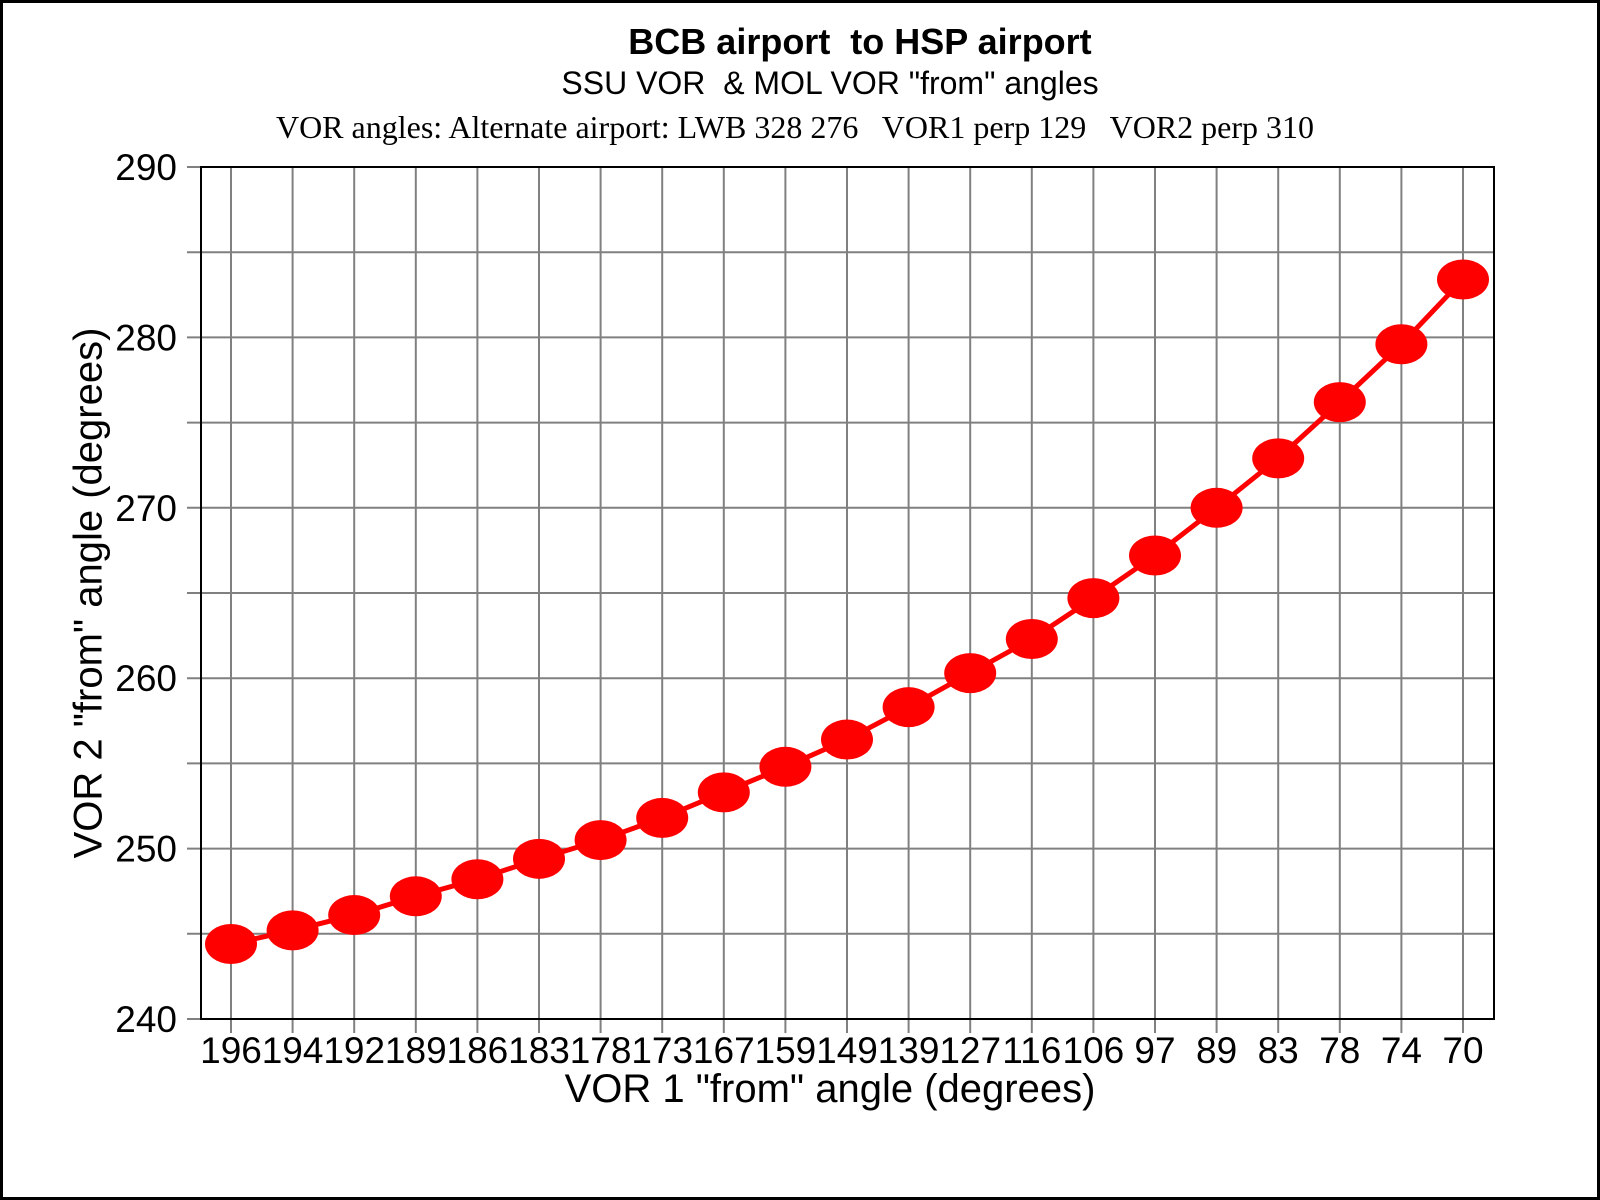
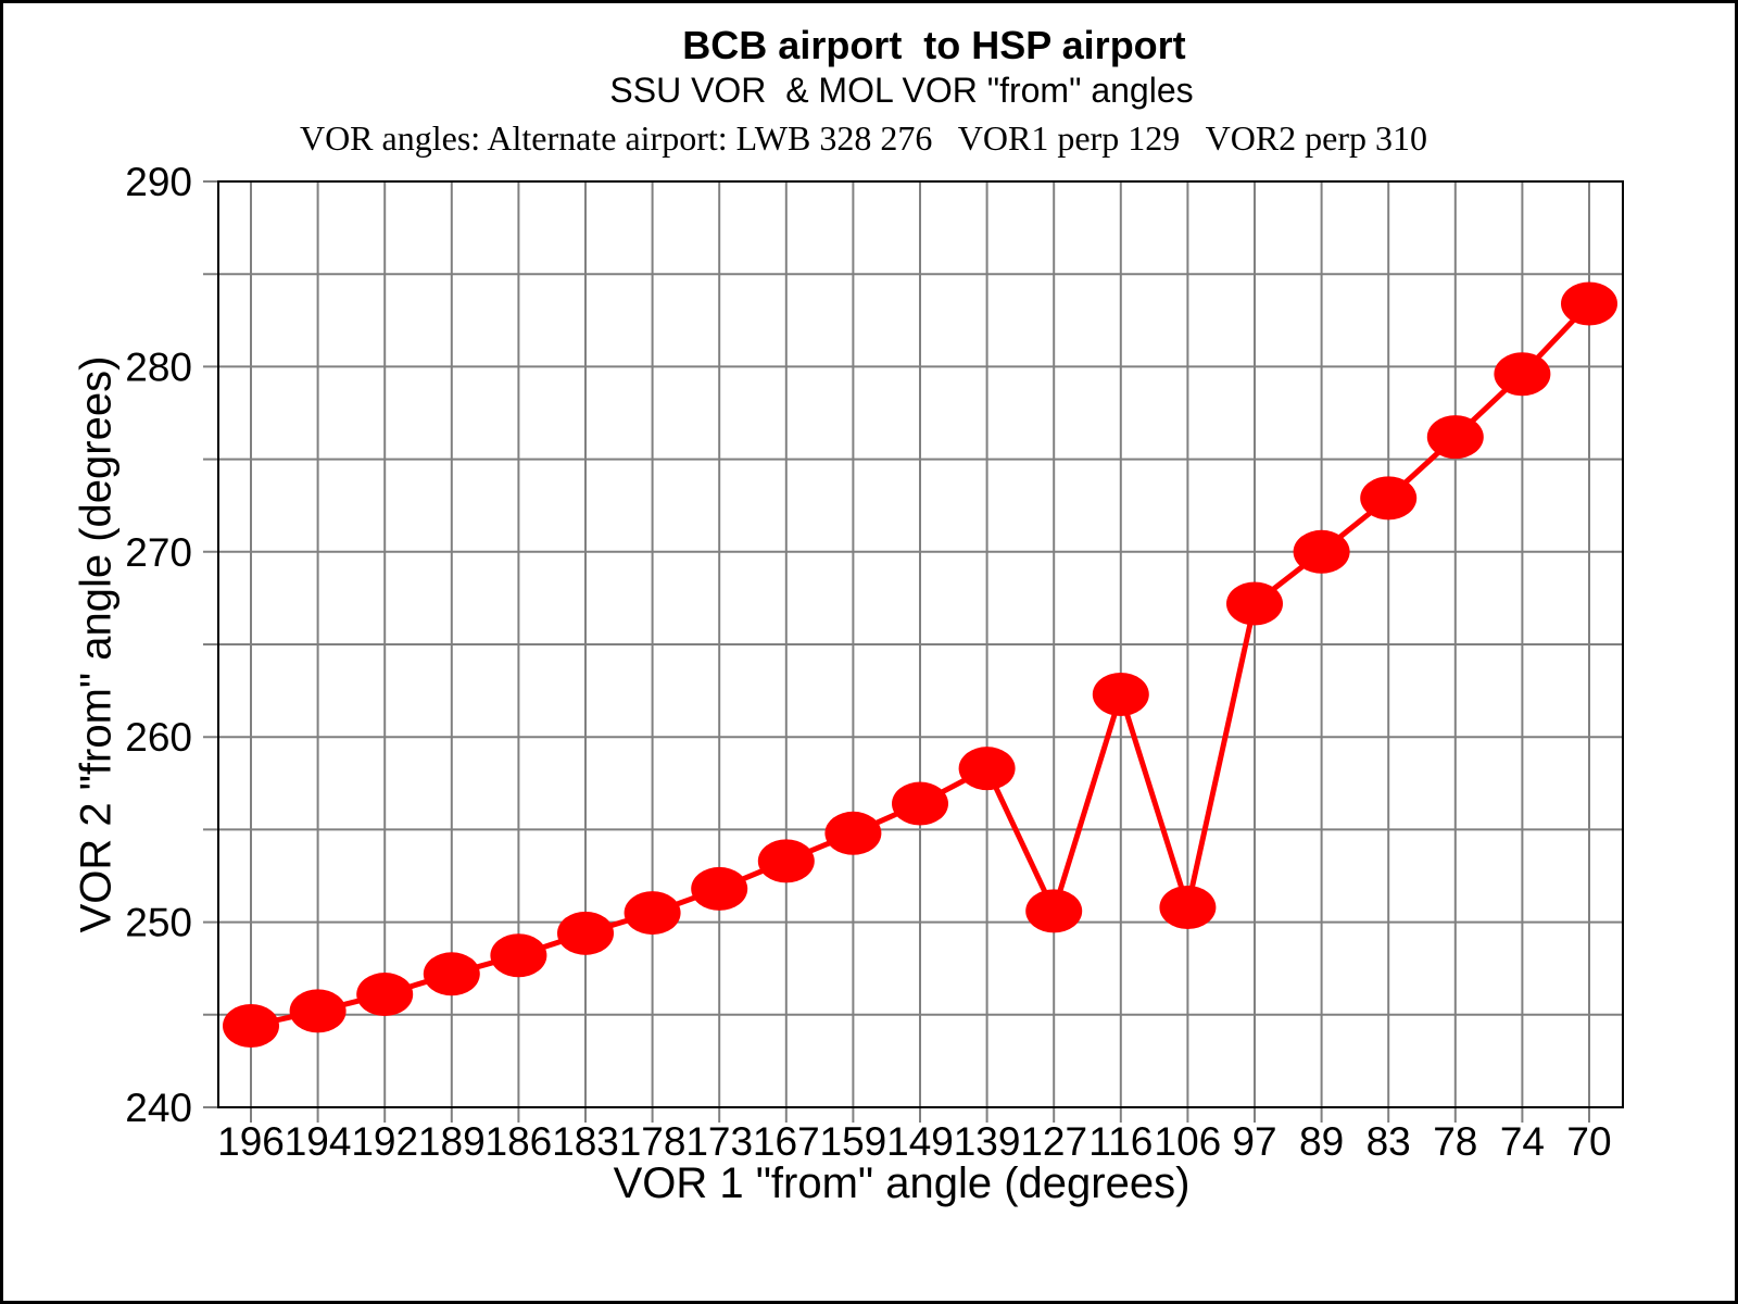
127: 260.3 -> 250.6
106: 264.7 -> 250.8
